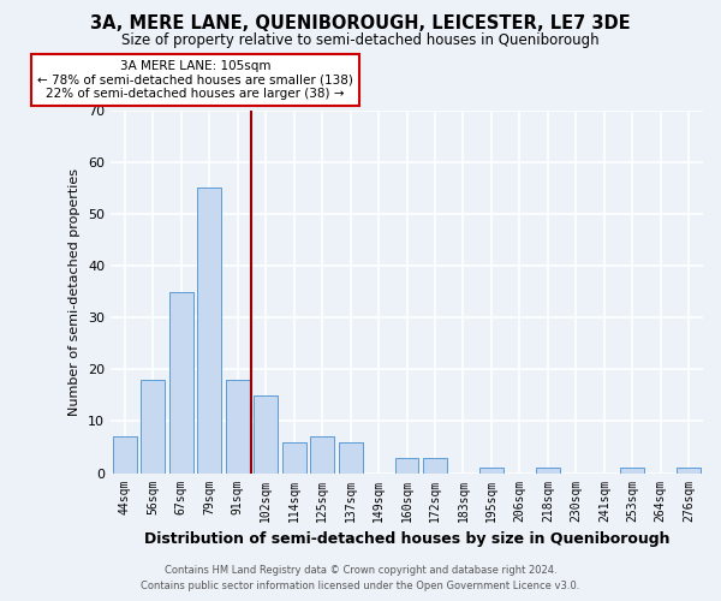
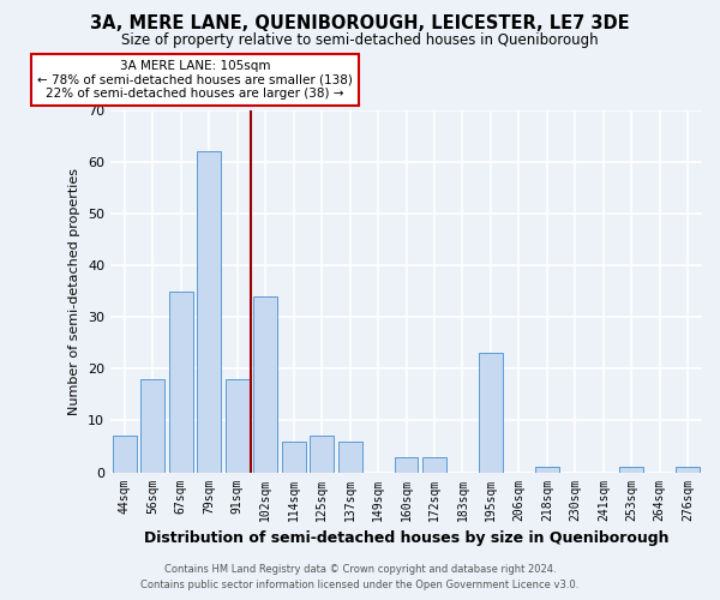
79sqm: 55 -> 62
102sqm: 15 -> 34
195sqm: 1 -> 23
